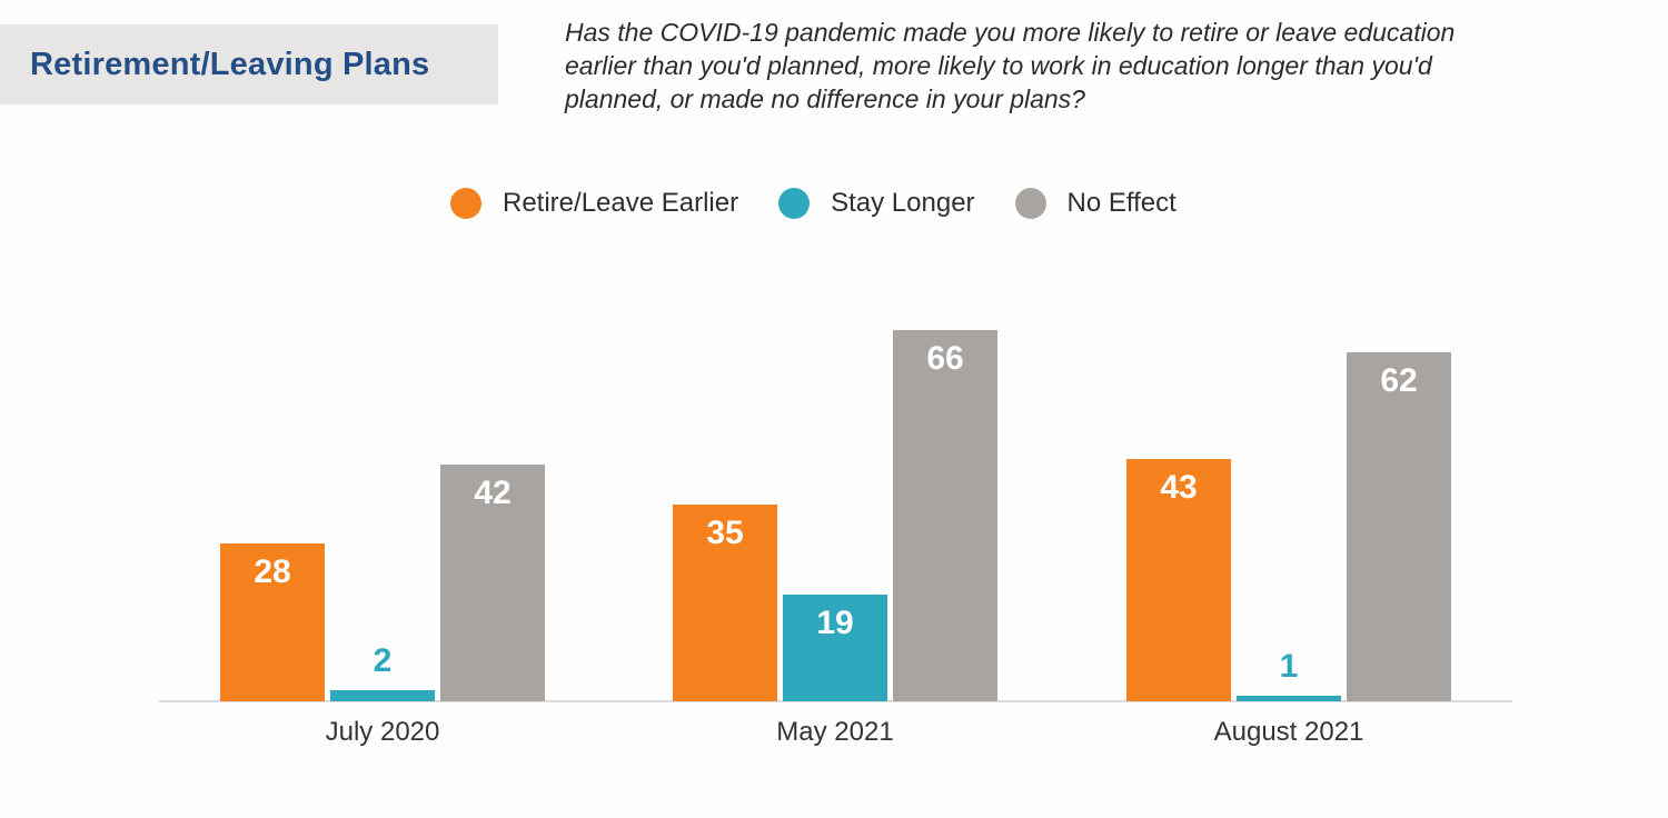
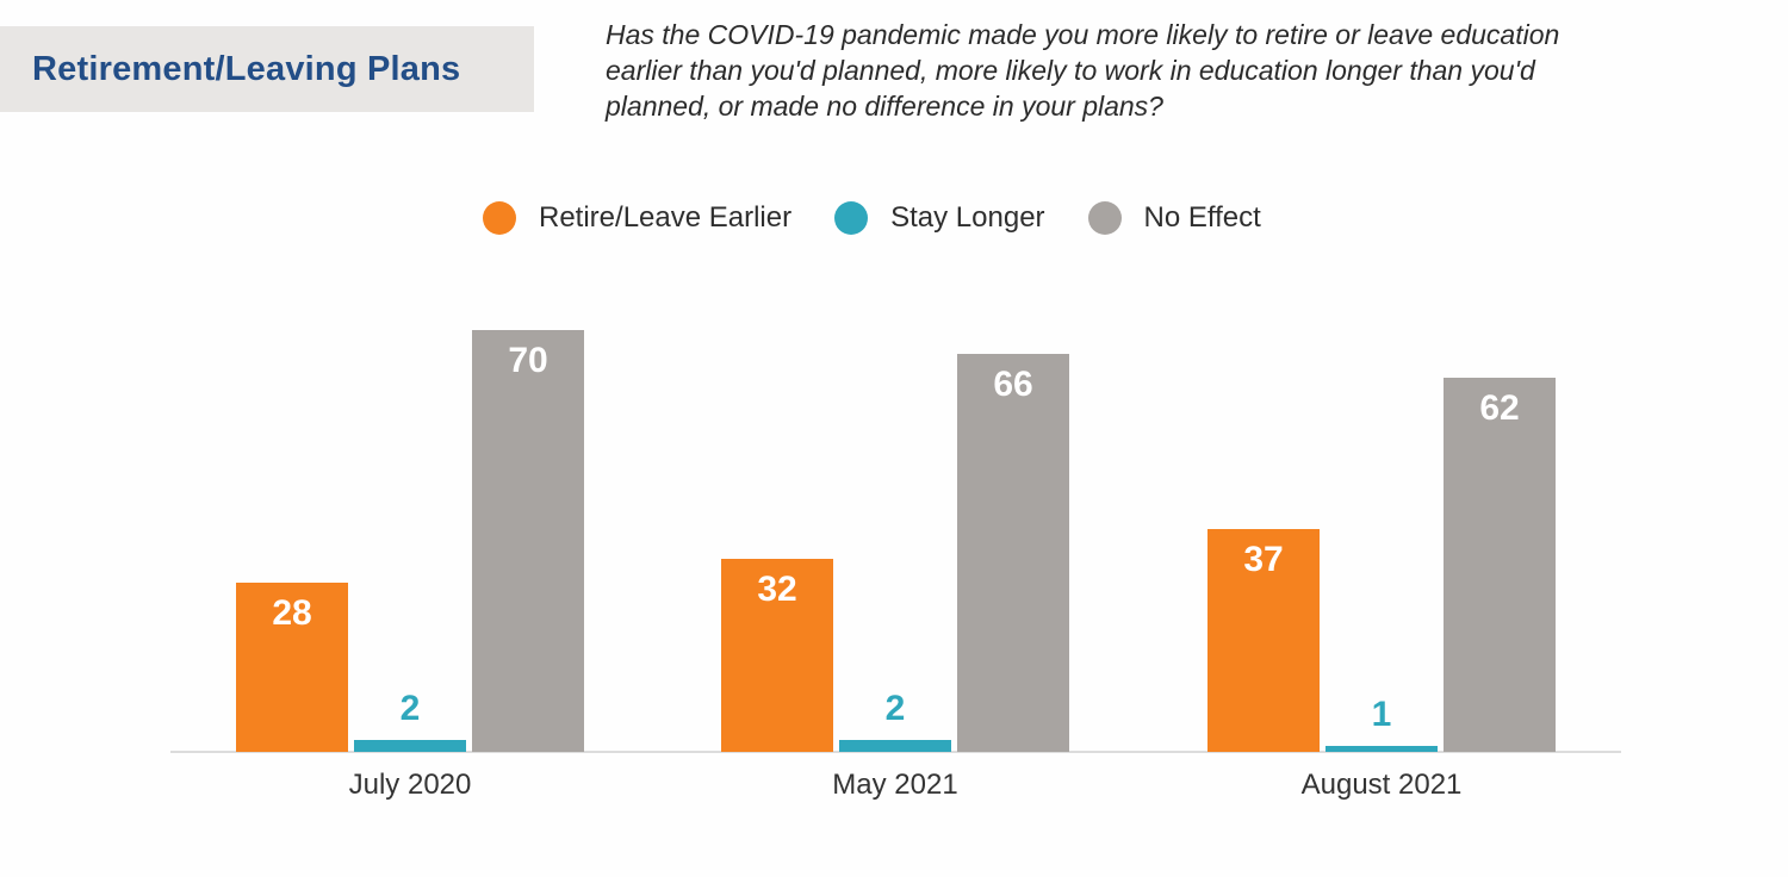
No Effect/July 2020: 42 -> 70
Retire/Leave Earlier/May 2021: 35 -> 32
Stay Longer/May 2021: 19 -> 2
Retire/Leave Earlier/August 2021: 43 -> 37
